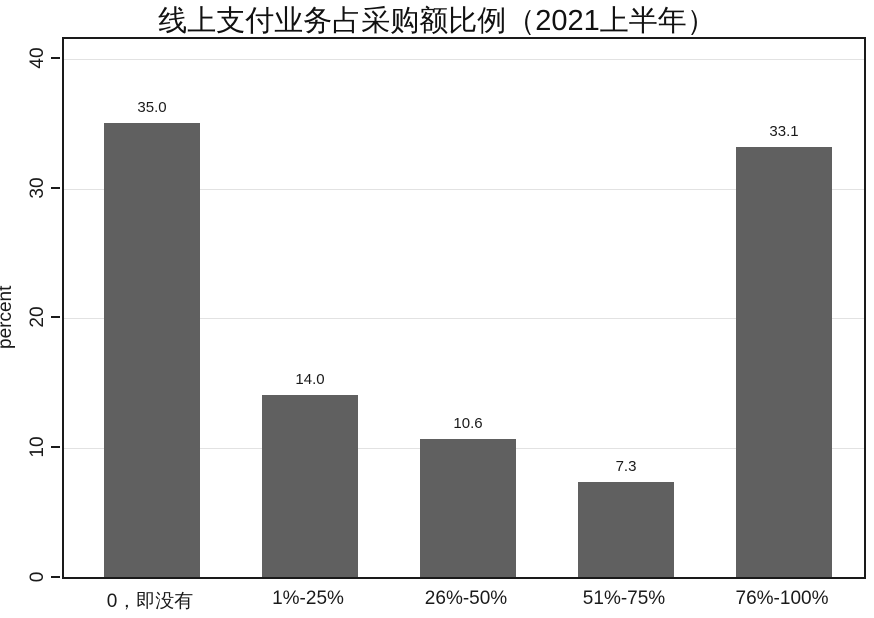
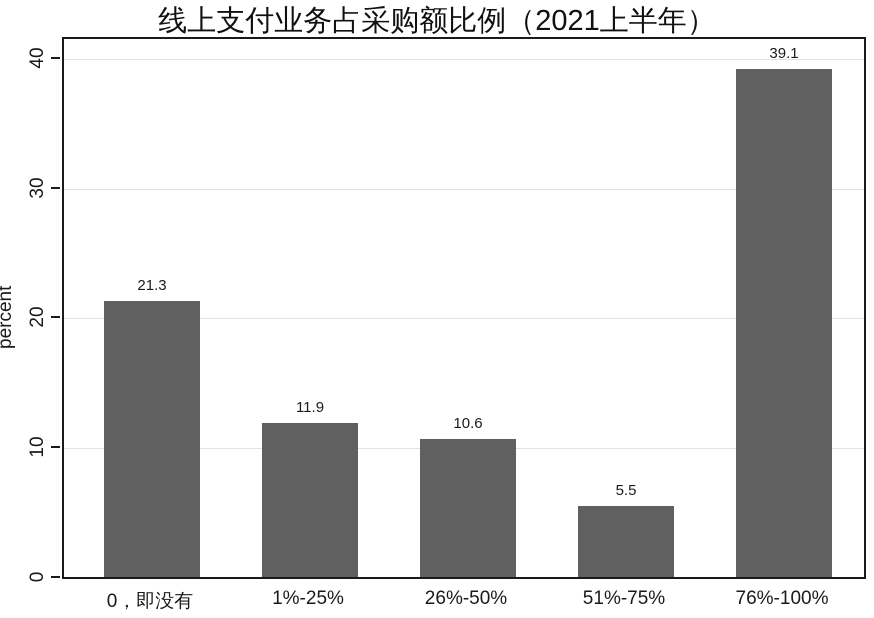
0，即没有: 35.0 -> 21.3
1%-25%: 14.0 -> 11.9
51%-75%: 7.3 -> 5.5
76%-100%: 33.1 -> 39.1
